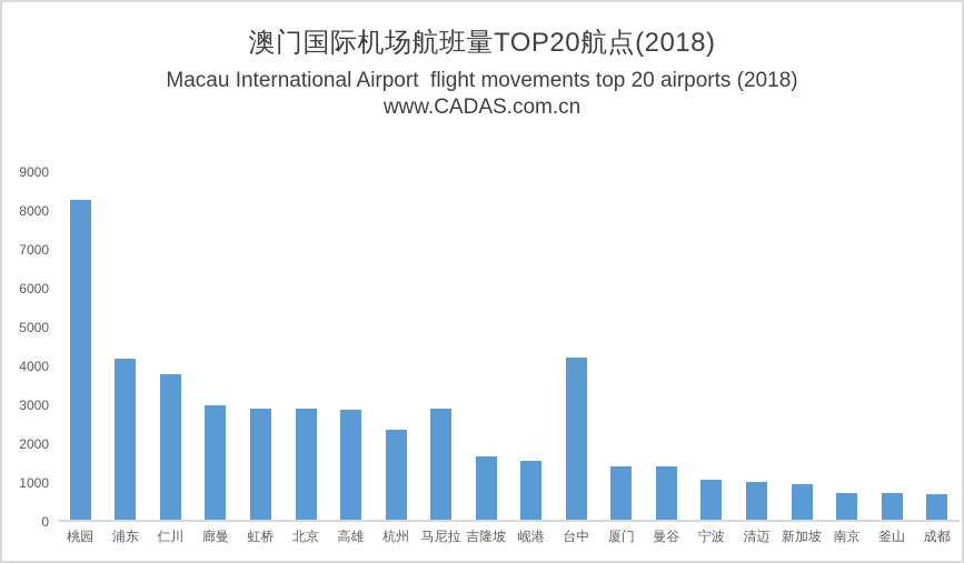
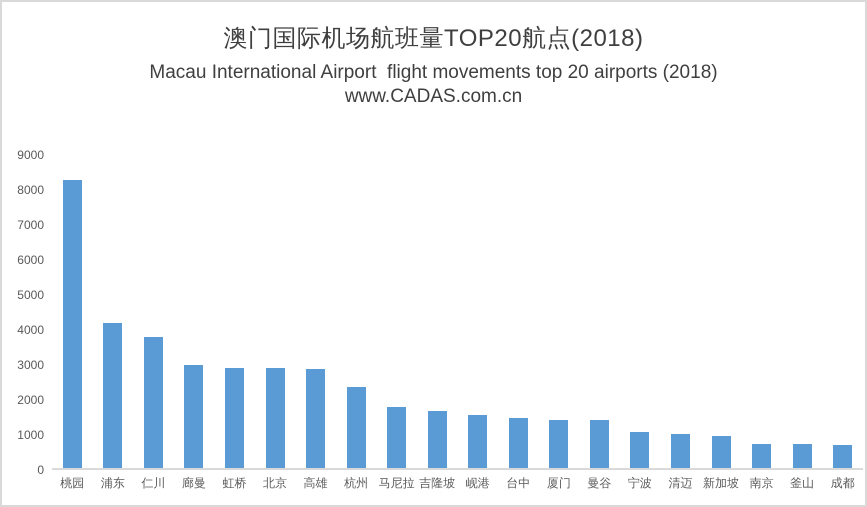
马尼拉: 2900 -> 1800
台中: 4200 -> 1500
